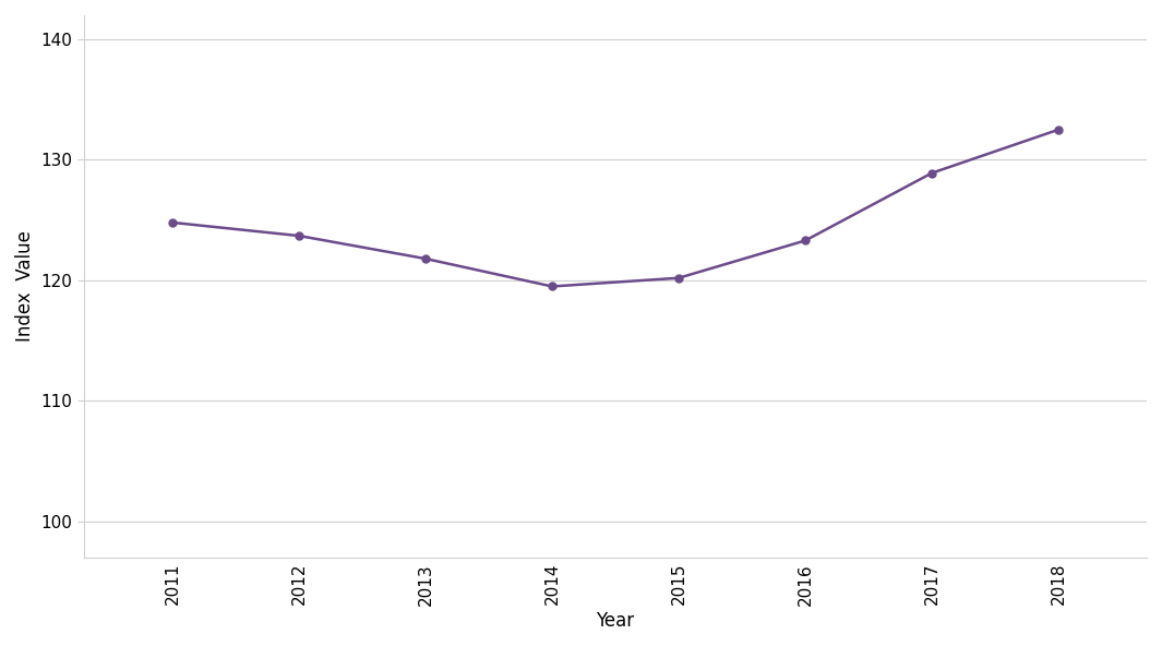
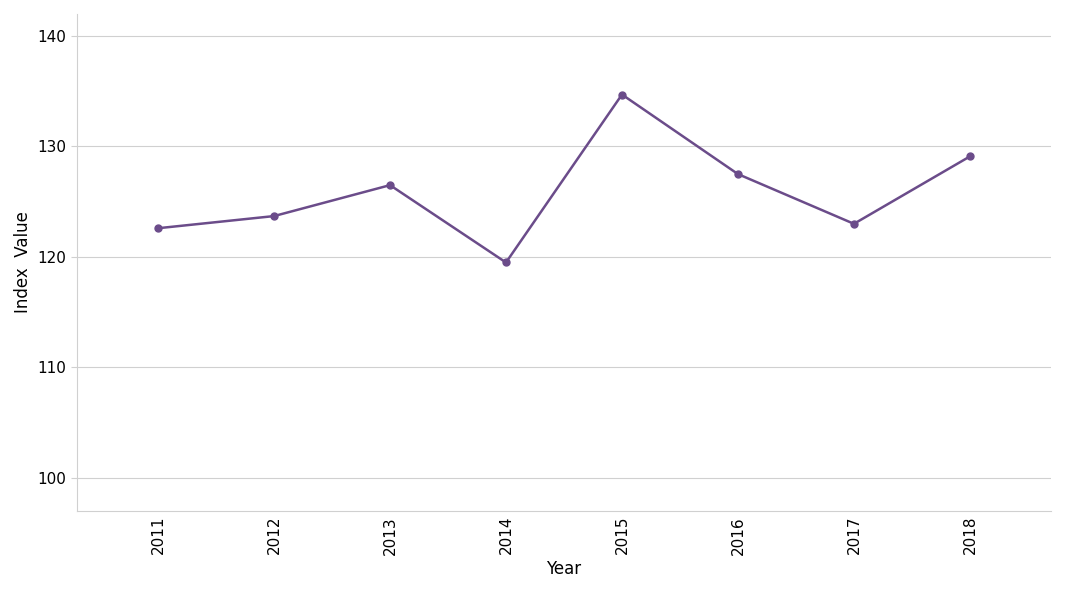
2011: 124.8 -> 122.6
2013: 121.8 -> 126.5
2015: 120.2 -> 134.7
2016: 123.3 -> 127.5
2017: 128.9 -> 123.0
2018: 132.5 -> 129.1
